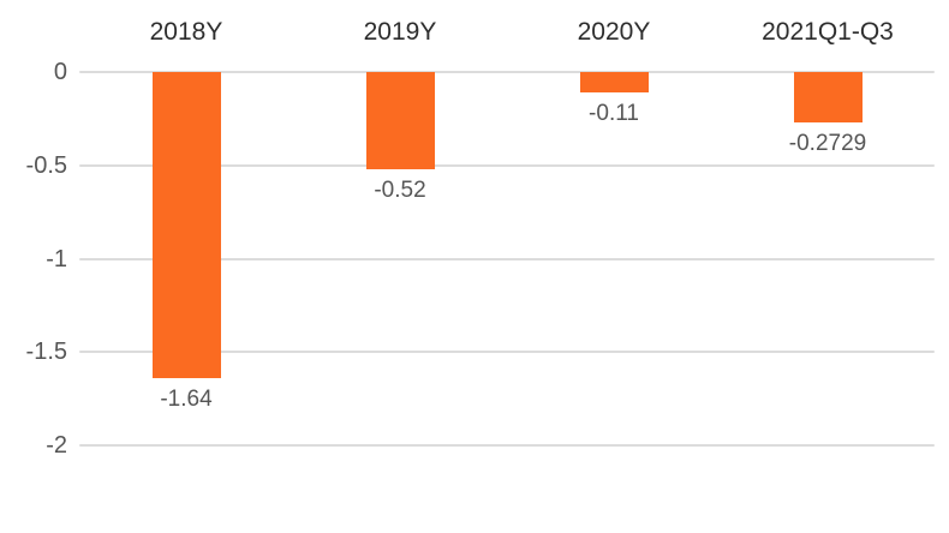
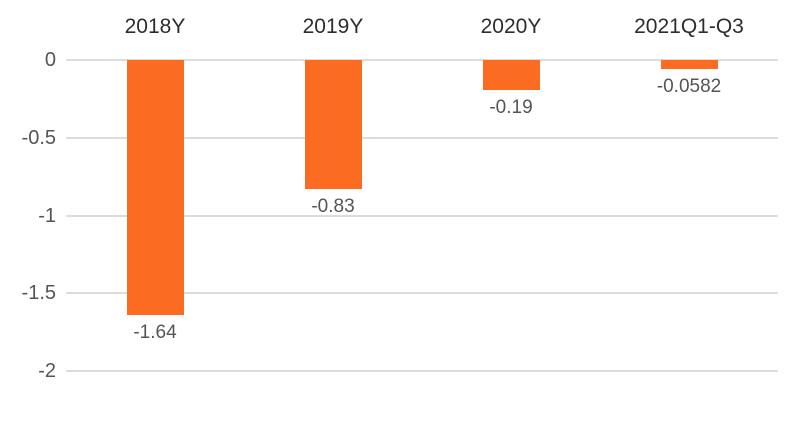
2019Y: -0.52 -> -0.83
2020Y: -0.11 -> -0.19
2021Q1-Q3: -0.2729 -> -0.0582
